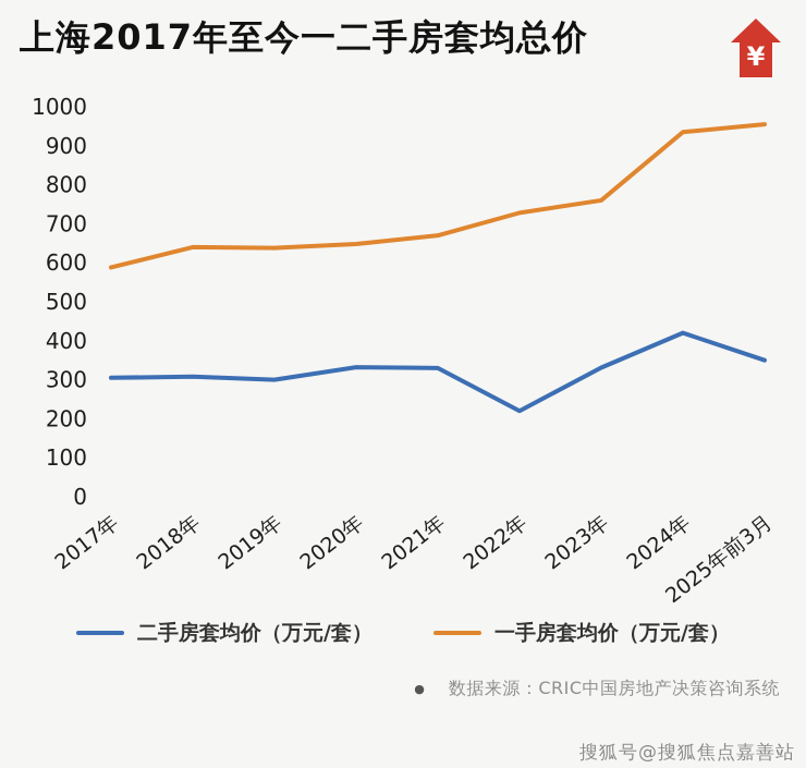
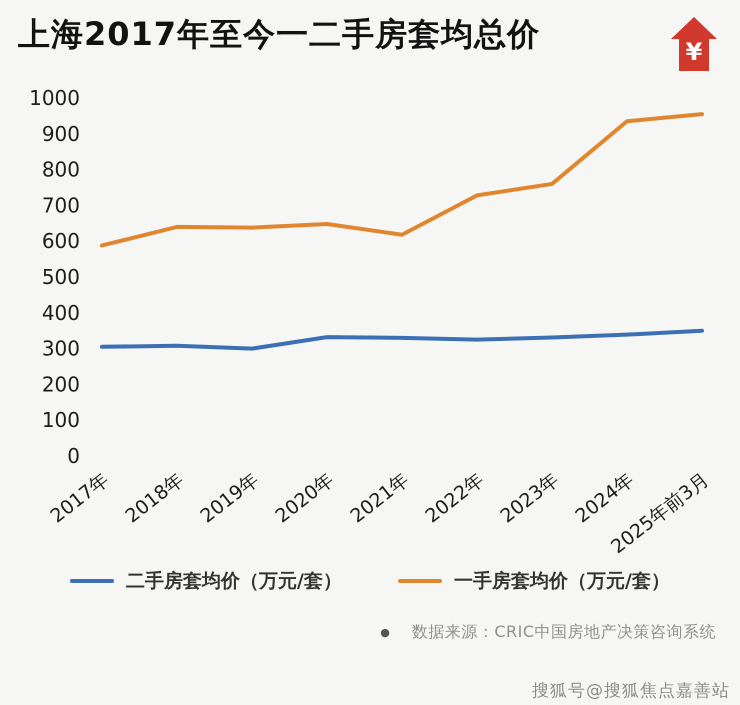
一手房套均价（万元/套）/2021年: 670 -> 620
二手房套均价（万元/套）/2022年: 220 -> 320
二手房套均价（万元/套）/2024年: 420 -> 340
